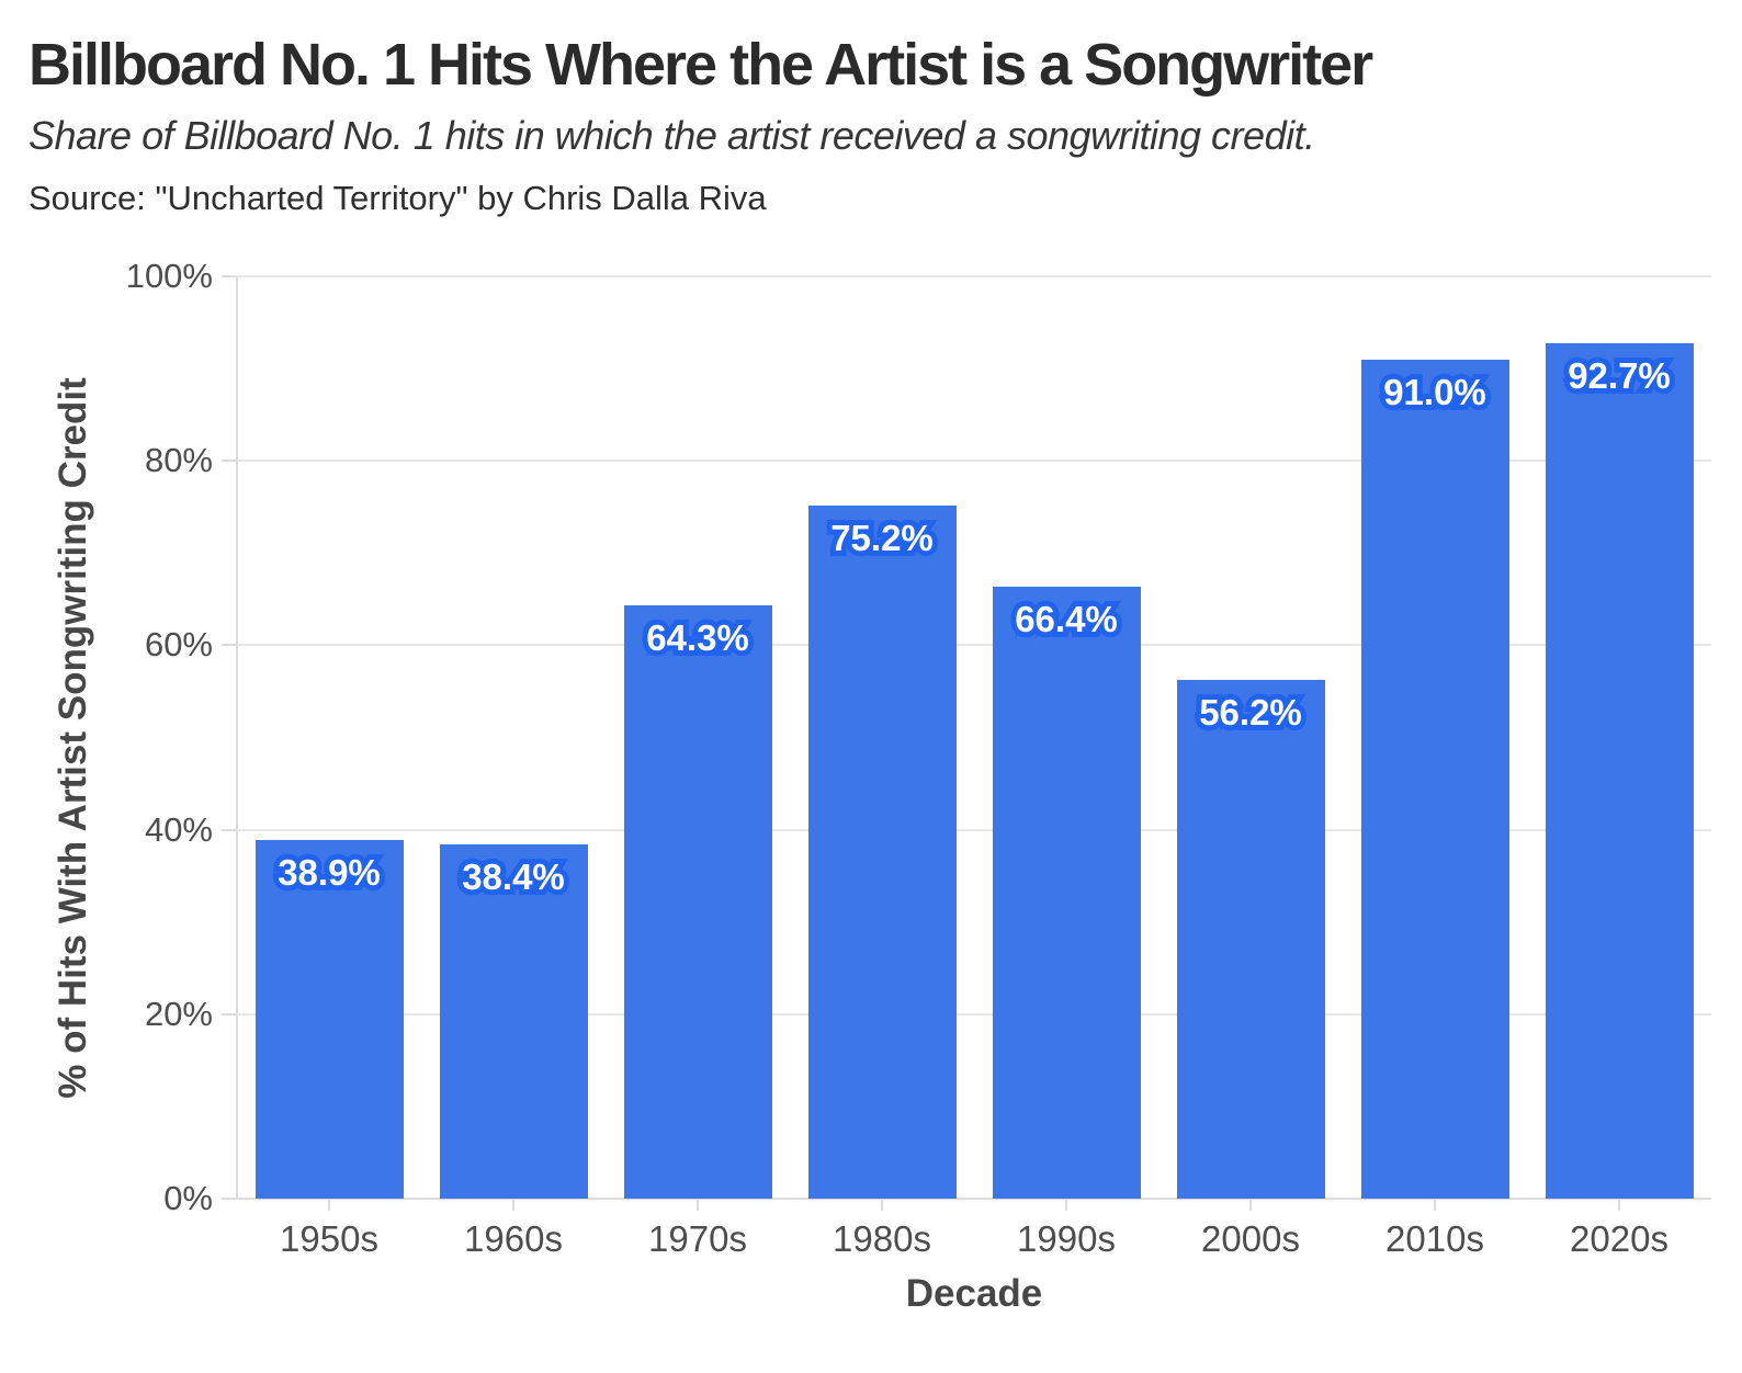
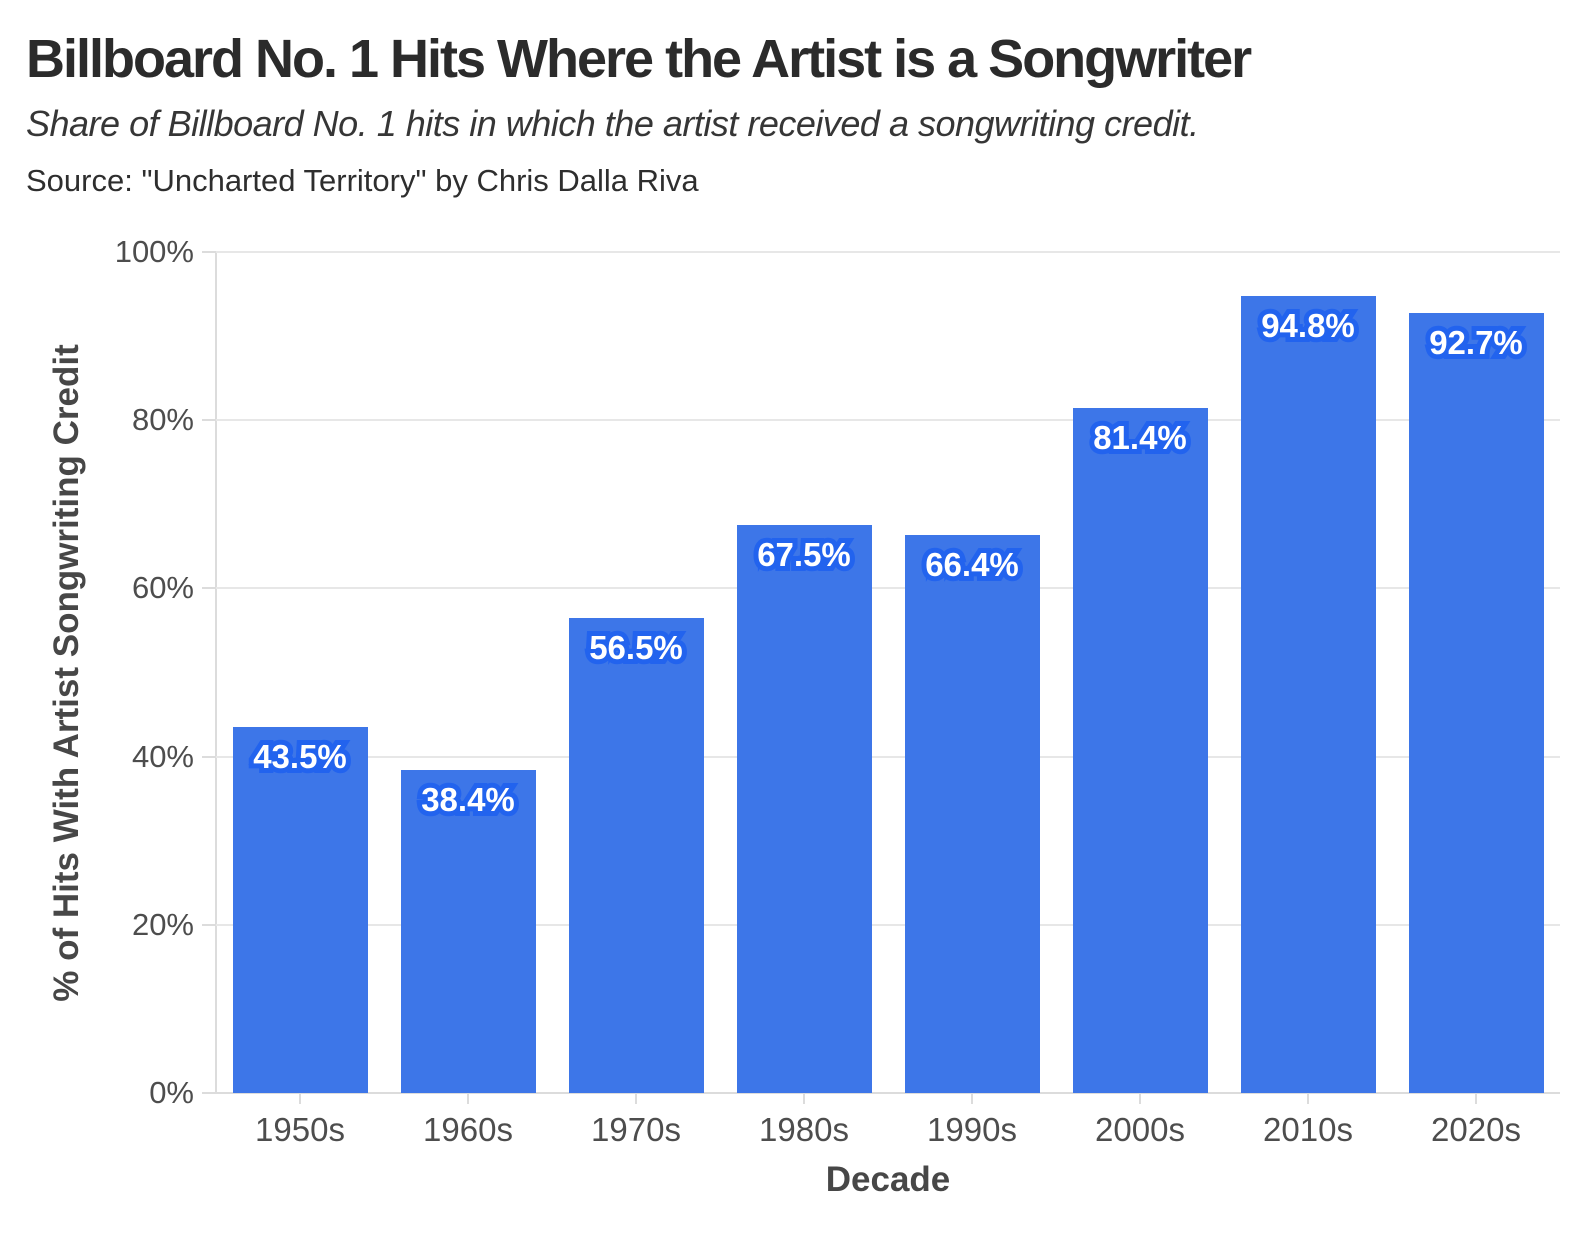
1950s: 38.9% -> 43.5%
1970s: 64.3% -> 56.5%
1980s: 75.2% -> 67.5%
2000s: 56.2% -> 81.4%
2010s: 91.0% -> 94.8%
